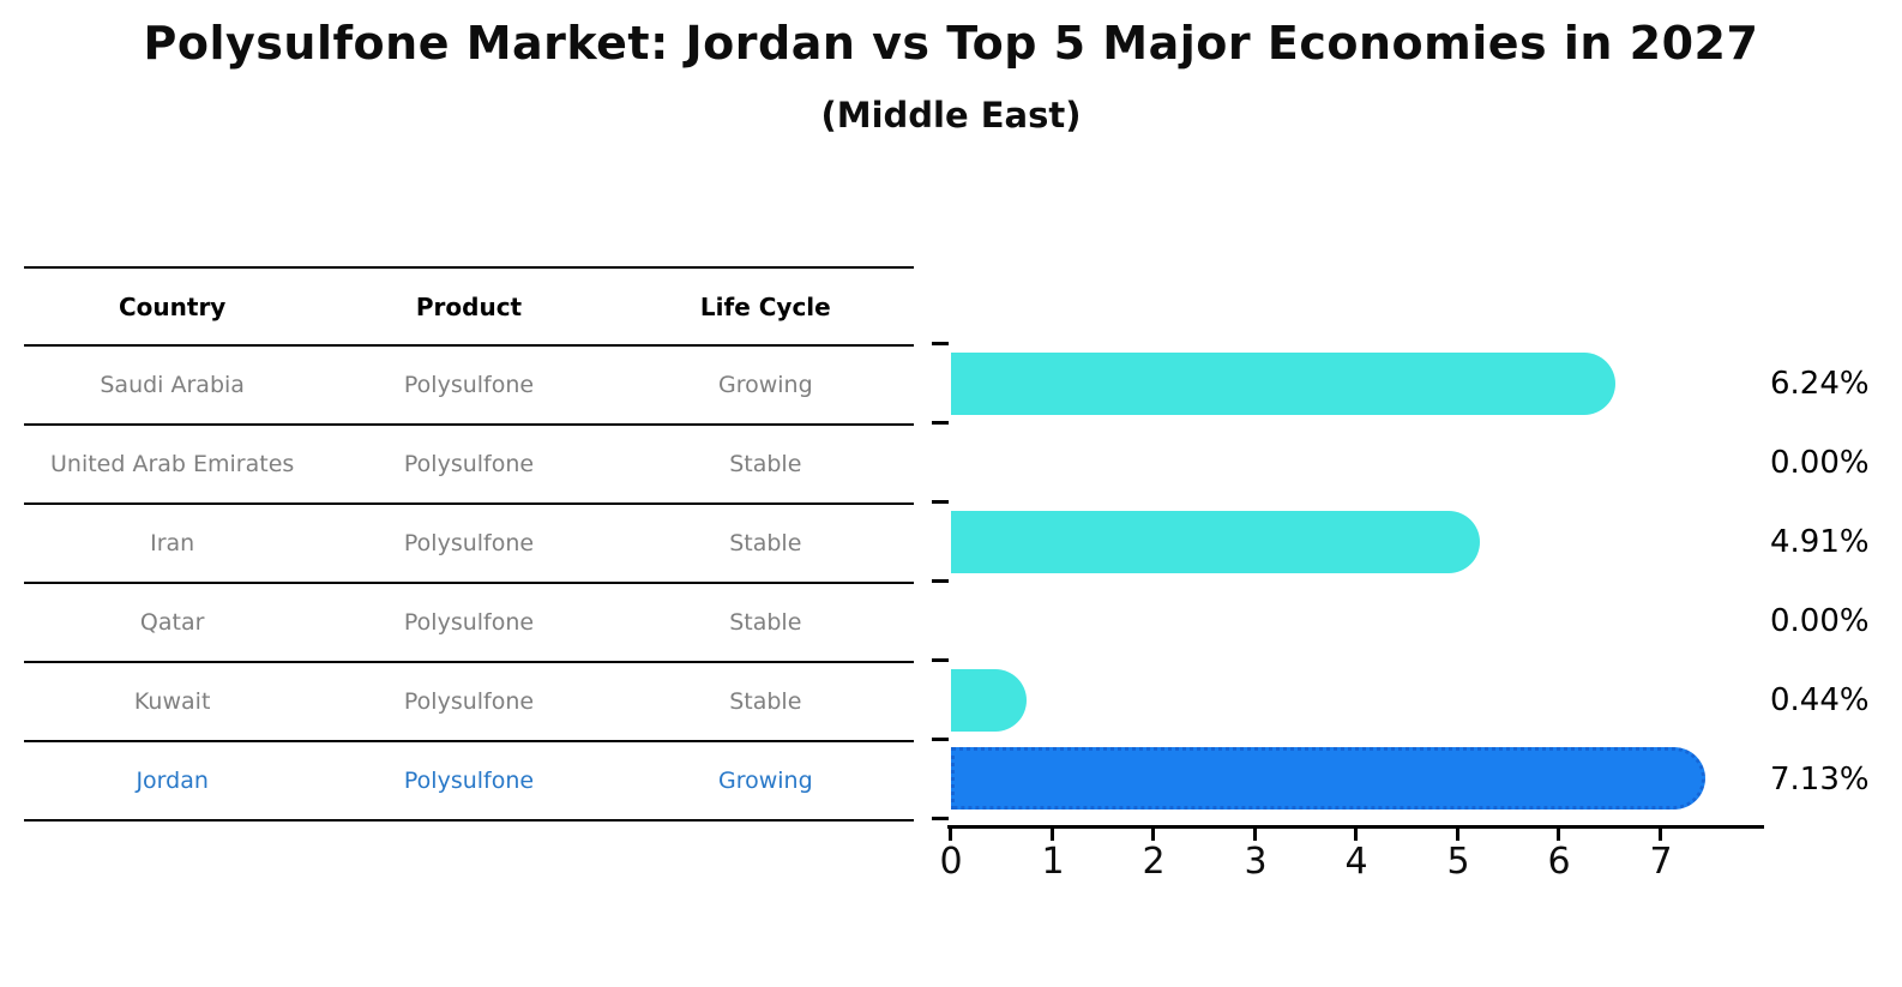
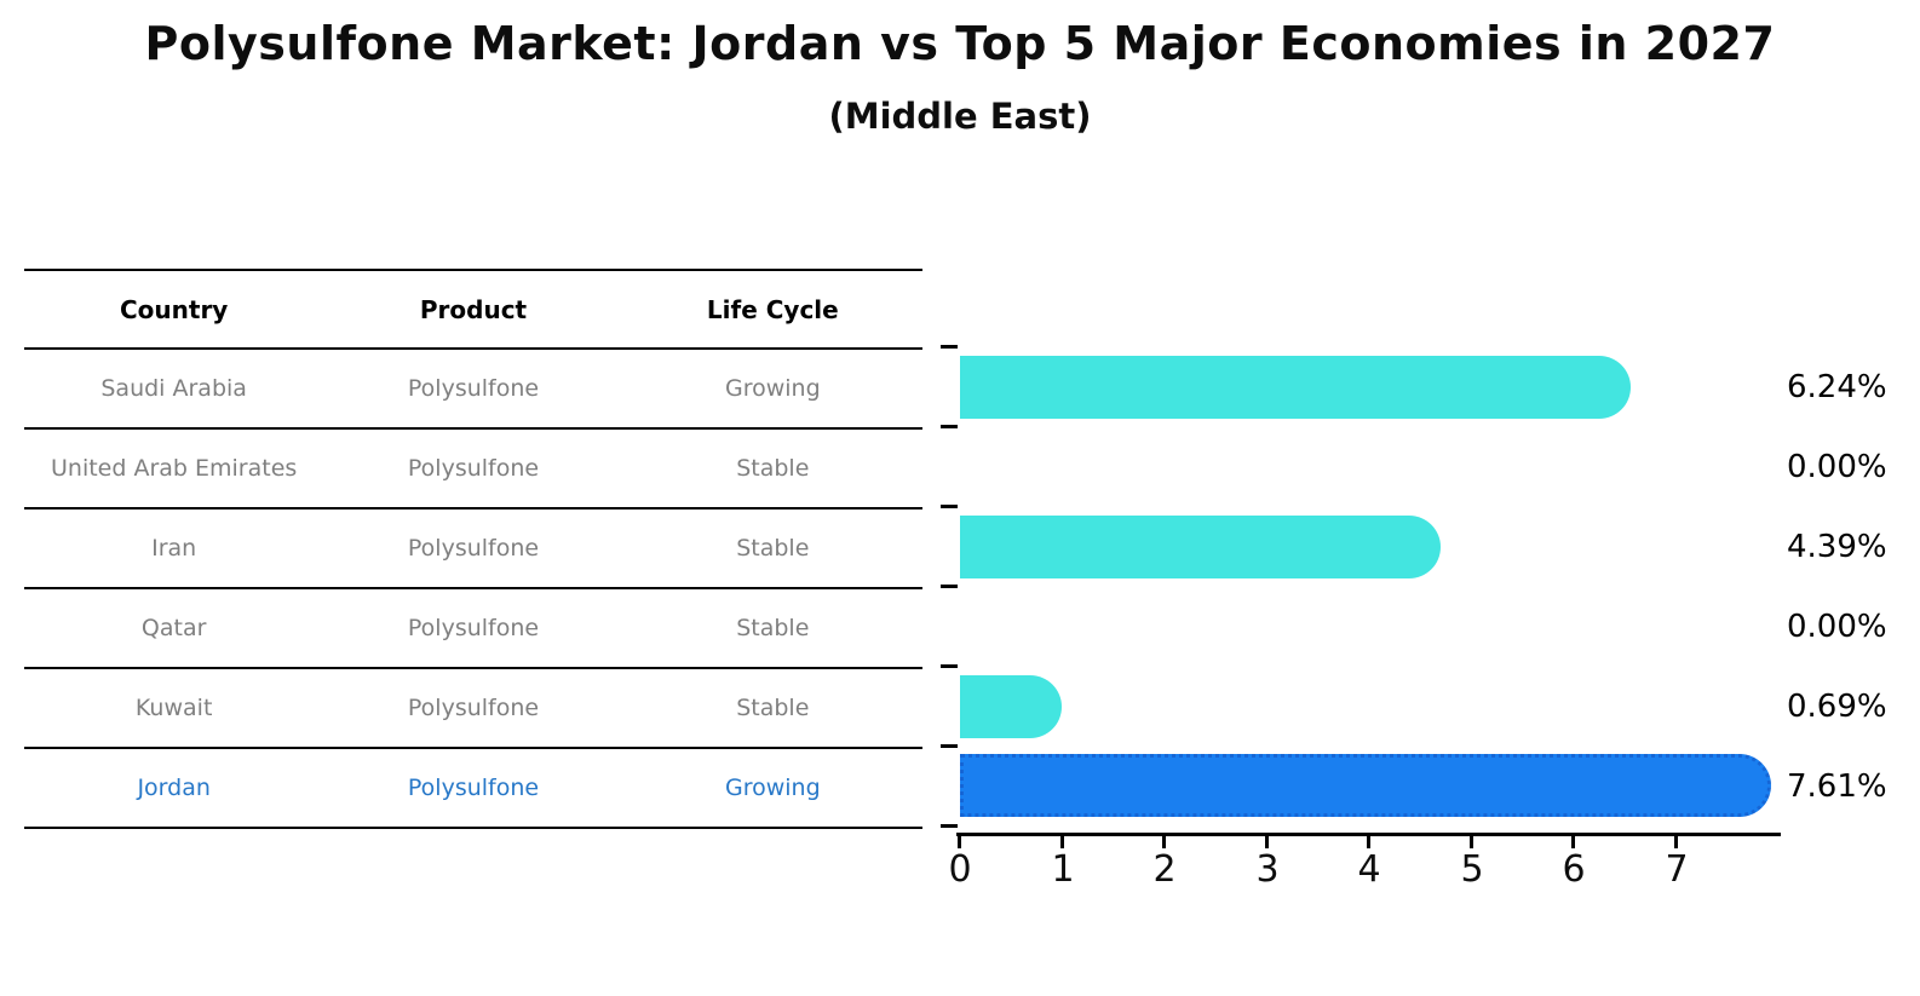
Iran: 4.91% -> 4.39%
Kuwait: 0.44% -> 0.69%
Jordan: 7.13% -> 7.61%
